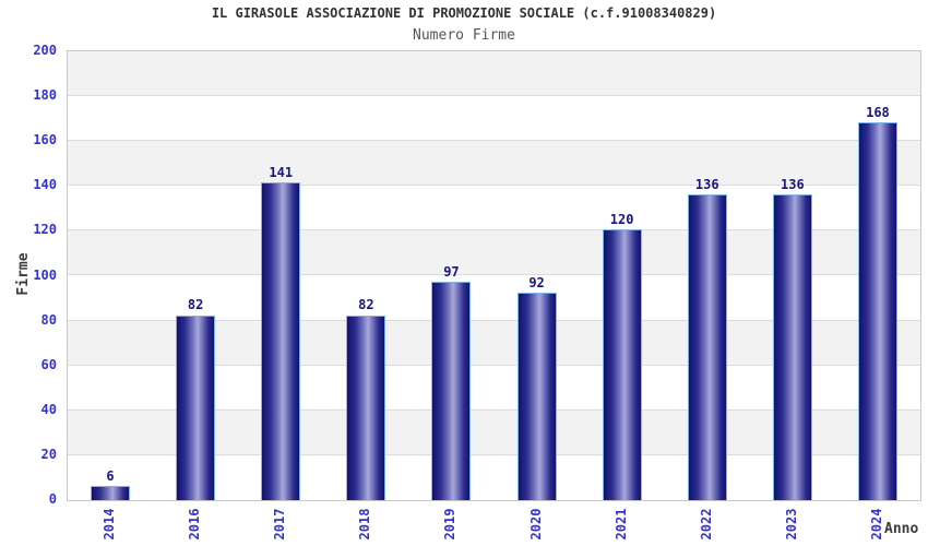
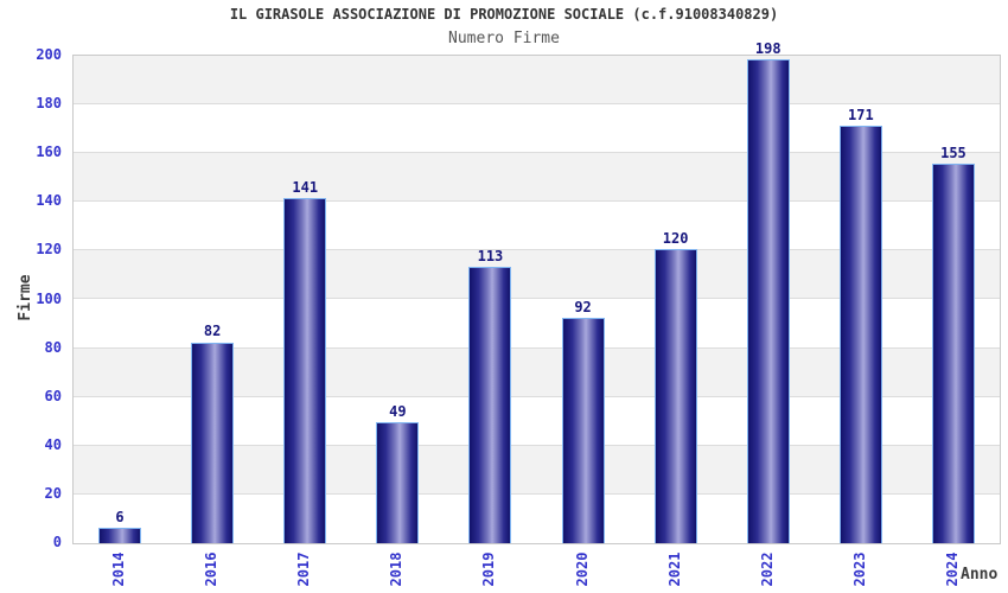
2018: 82 -> 49
2019: 97 -> 113
2022: 136 -> 198
2023: 136 -> 171
2024: 168 -> 155
